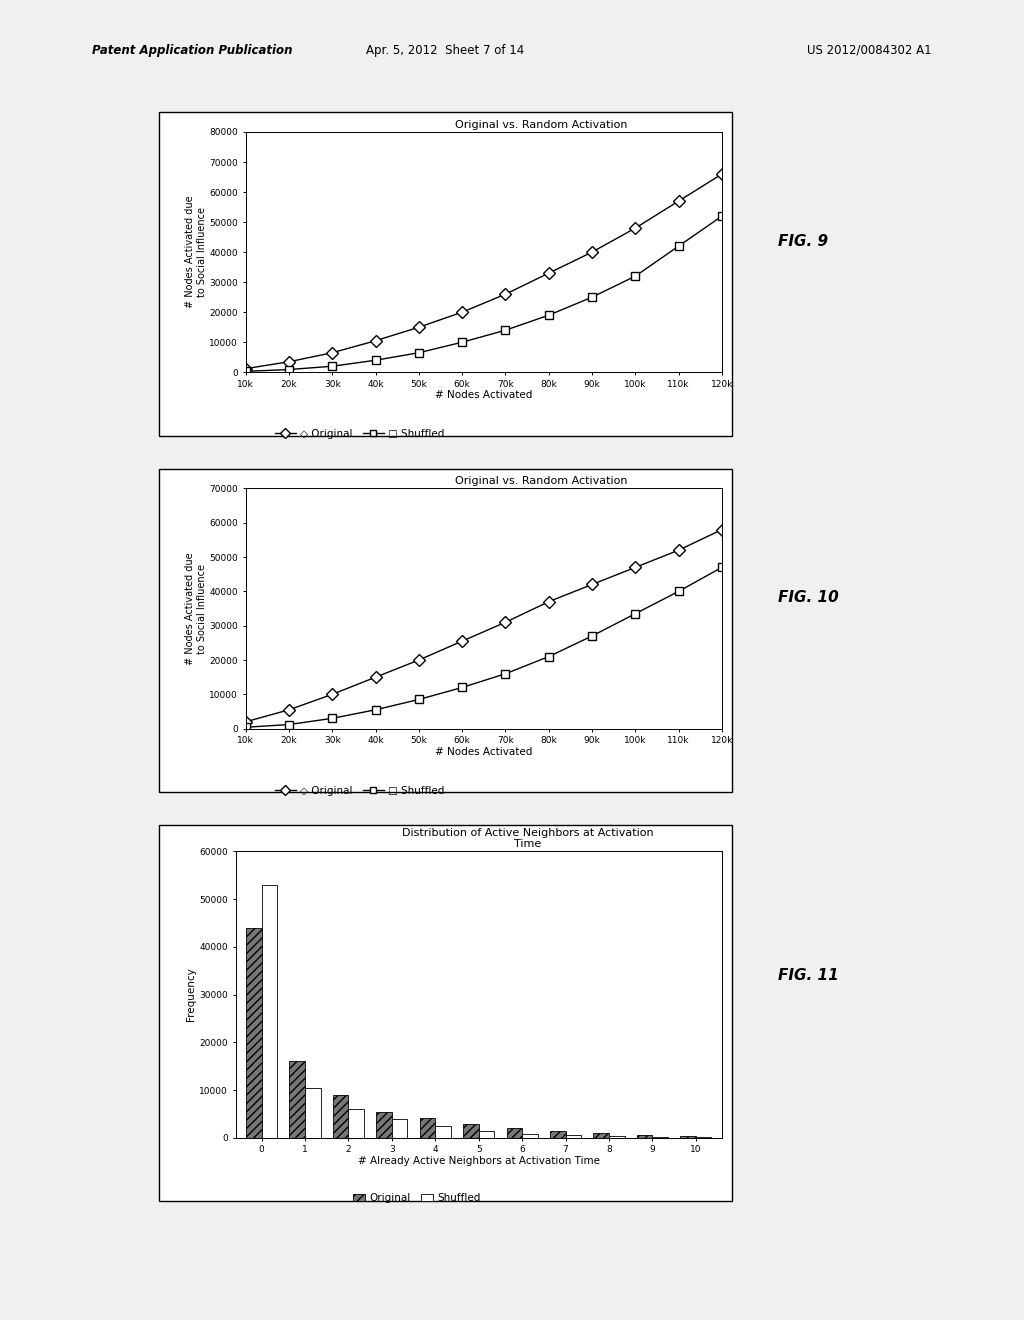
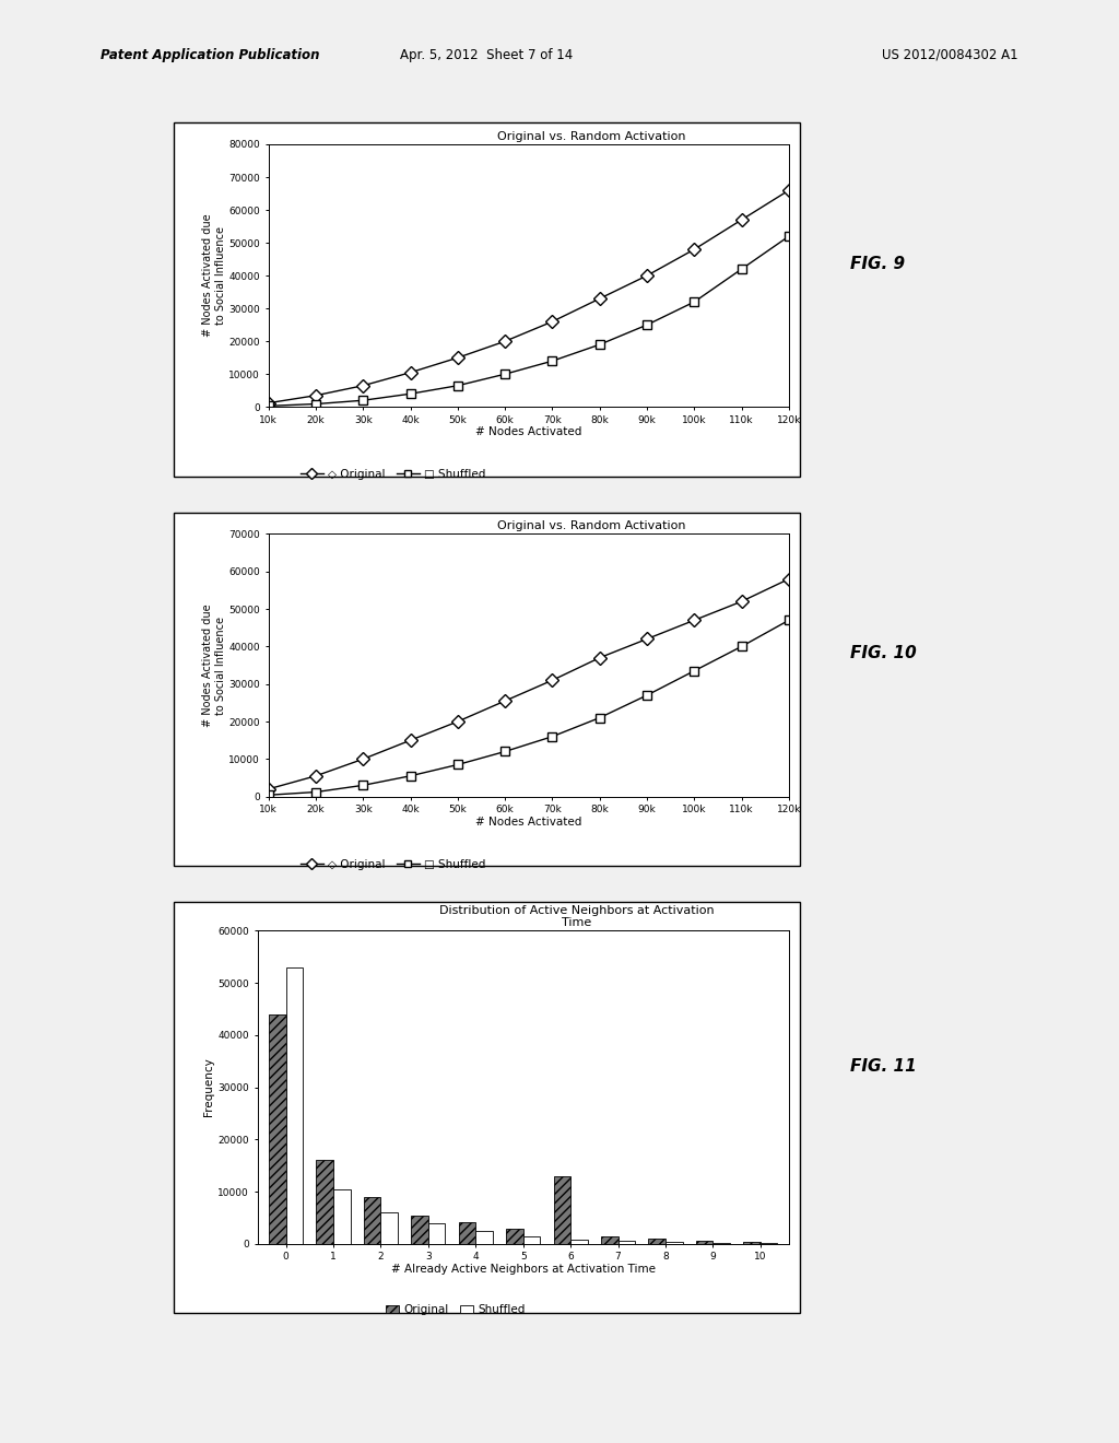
Distribution of Active Neighbors at Activation Time/Original/6: 2000 -> 13000
